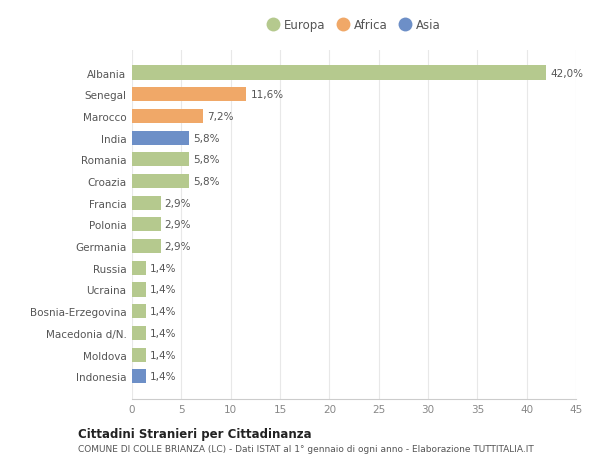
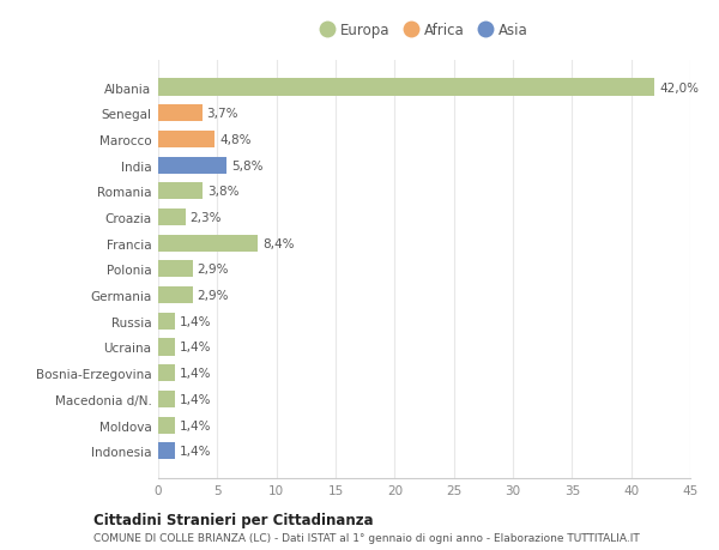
Senegal: 11,6% -> 3,7%
Marocco: 7,2% -> 4,8%
Romania: 5,8% -> 3,8%
Croazia: 5,8% -> 2,3%
Francia: 2,9% -> 8,4%
